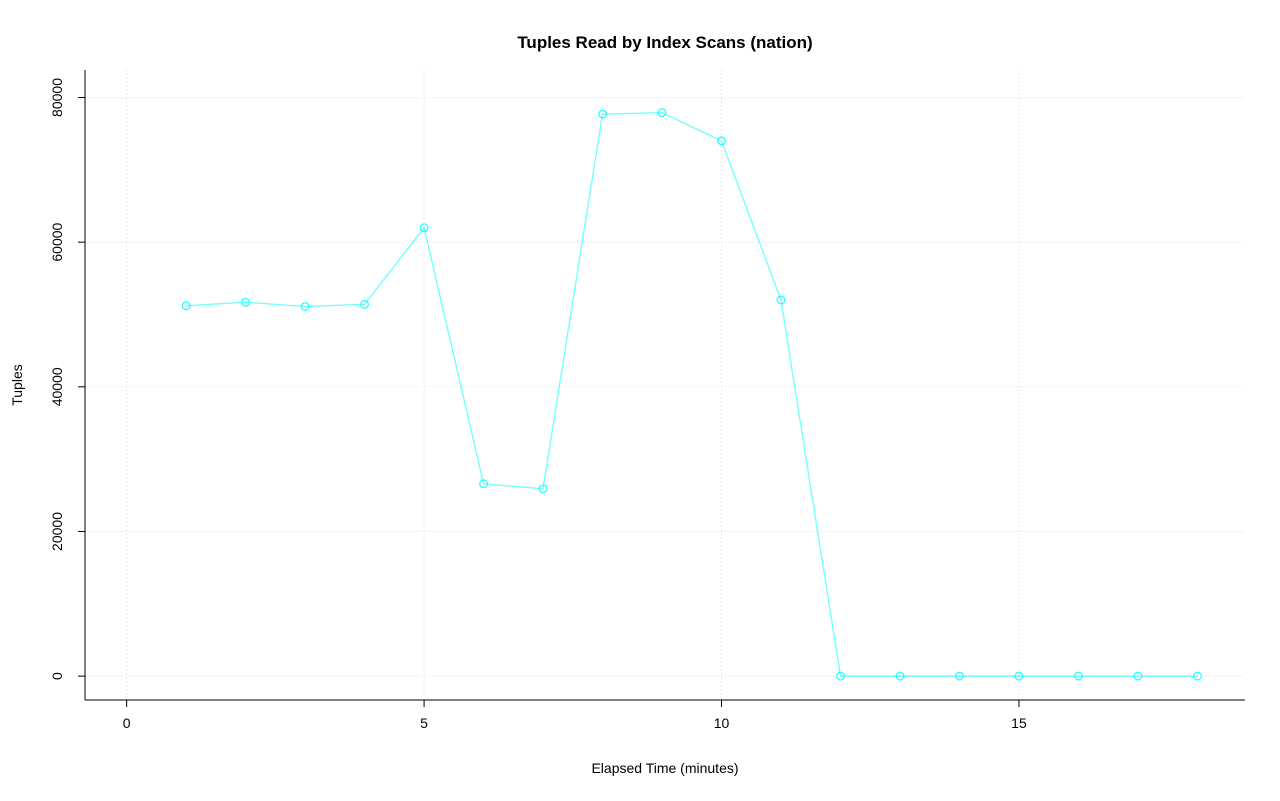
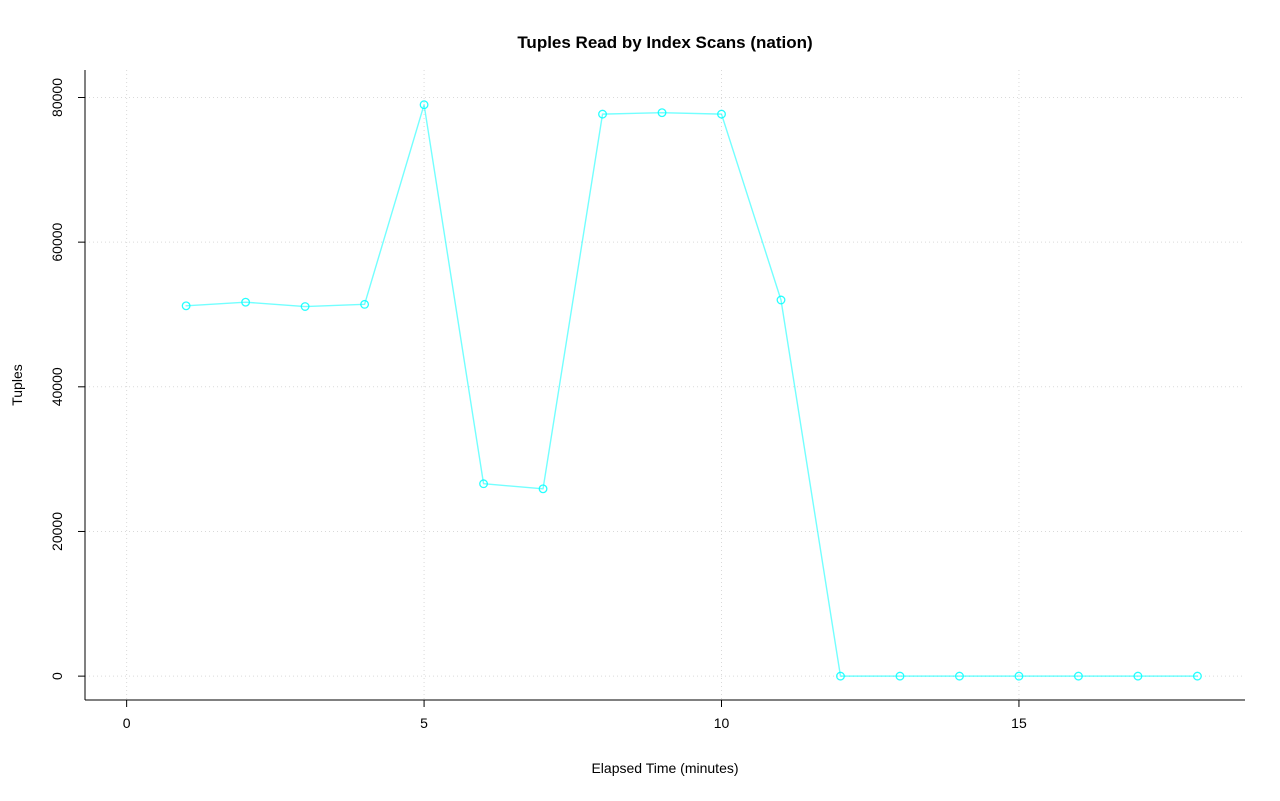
5: 62000 -> 79000
10: 74000 -> 78000
